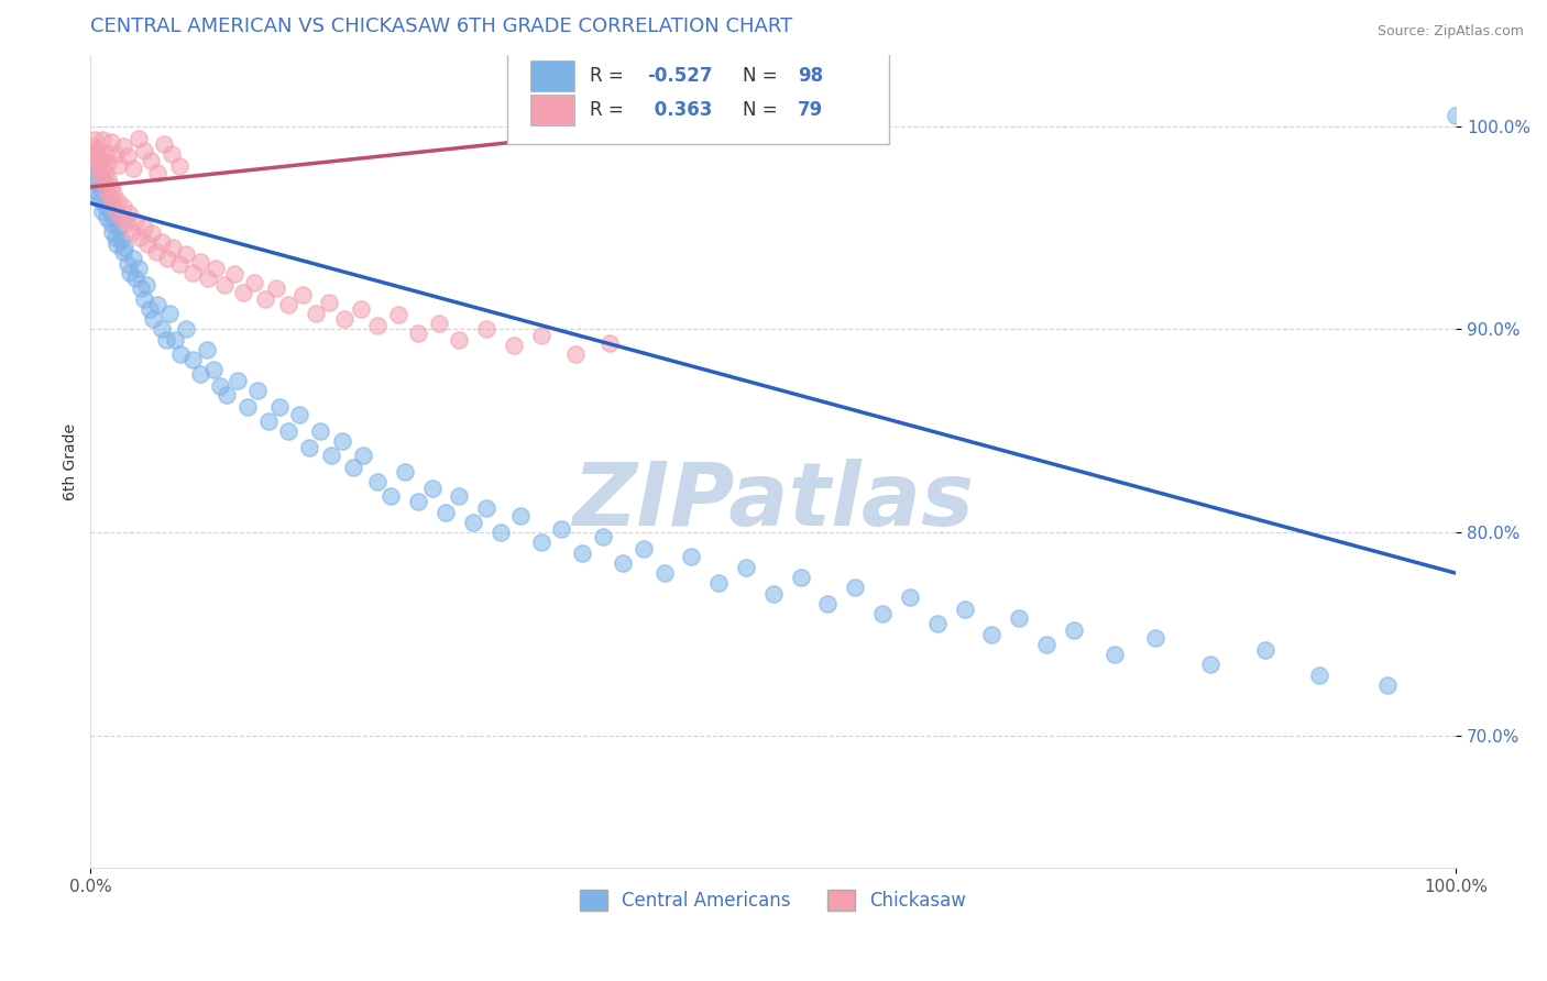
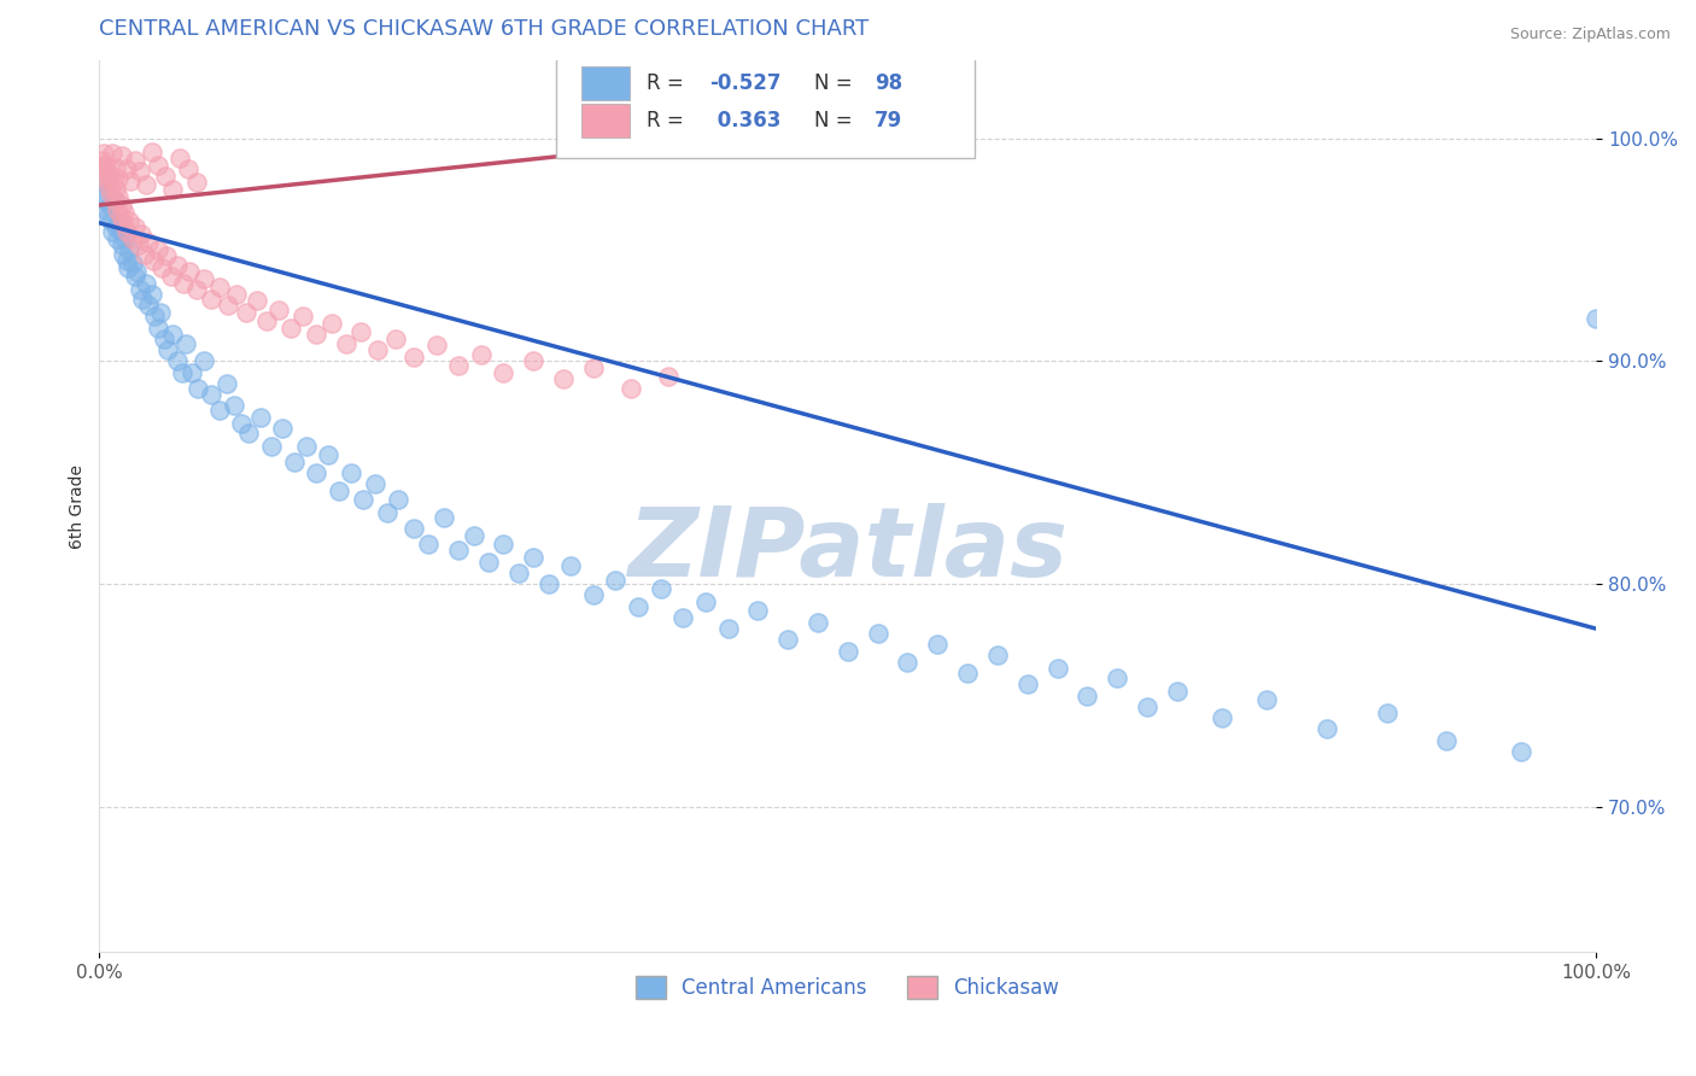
Central Americans/100.0%: 100.5% -> 91.9%
